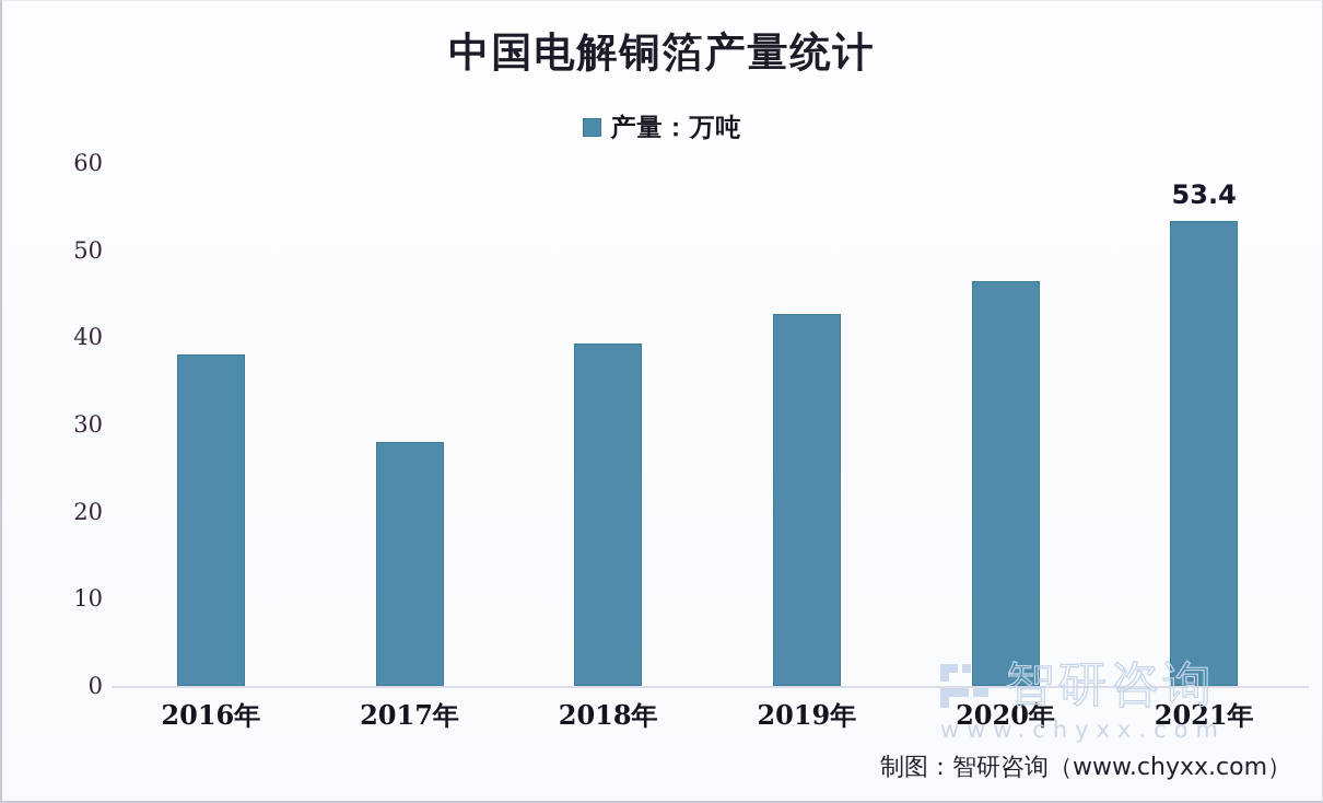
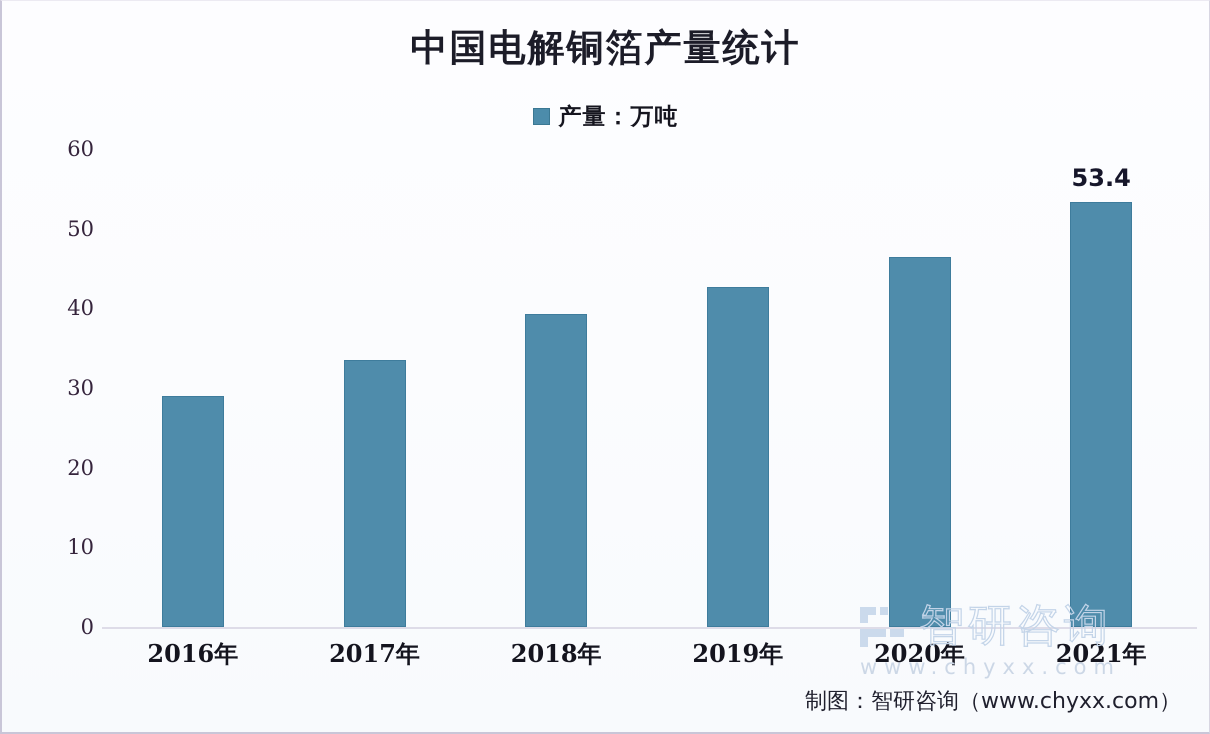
2016年: 38 -> 29
2017年: 28 -> 34
